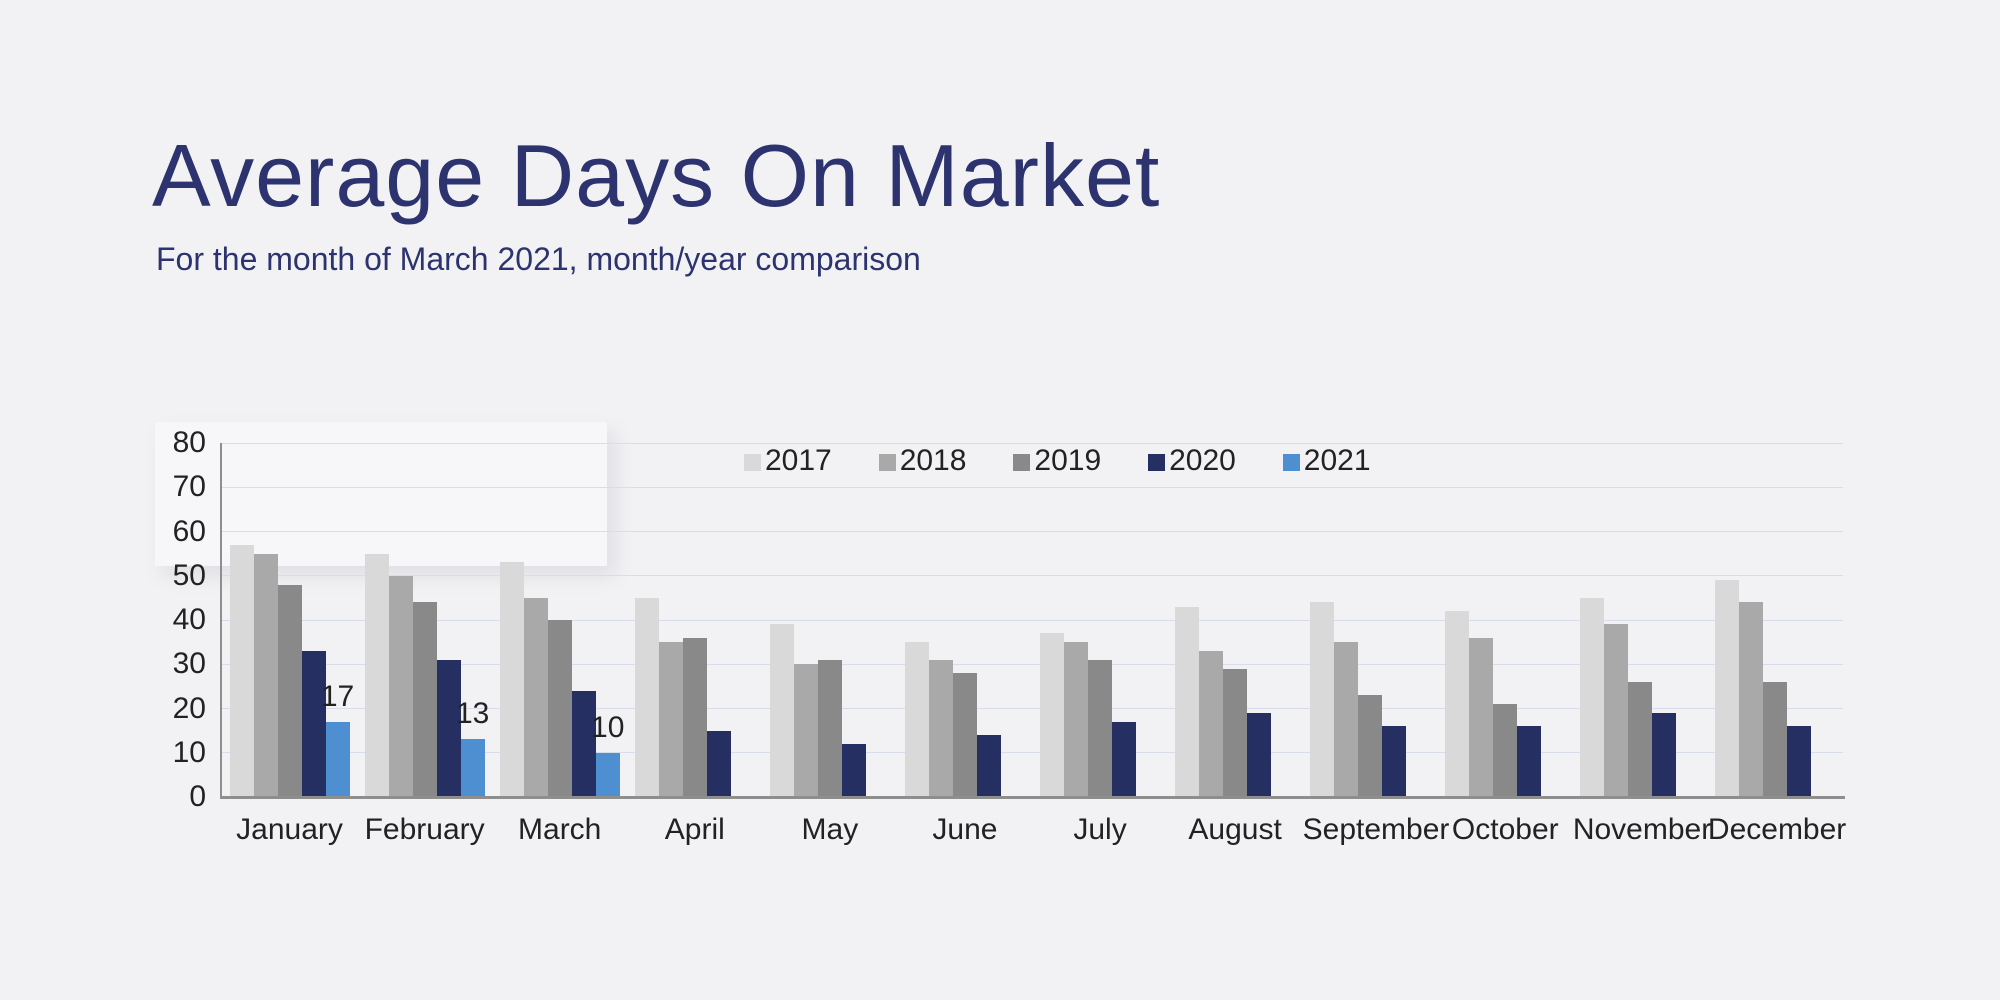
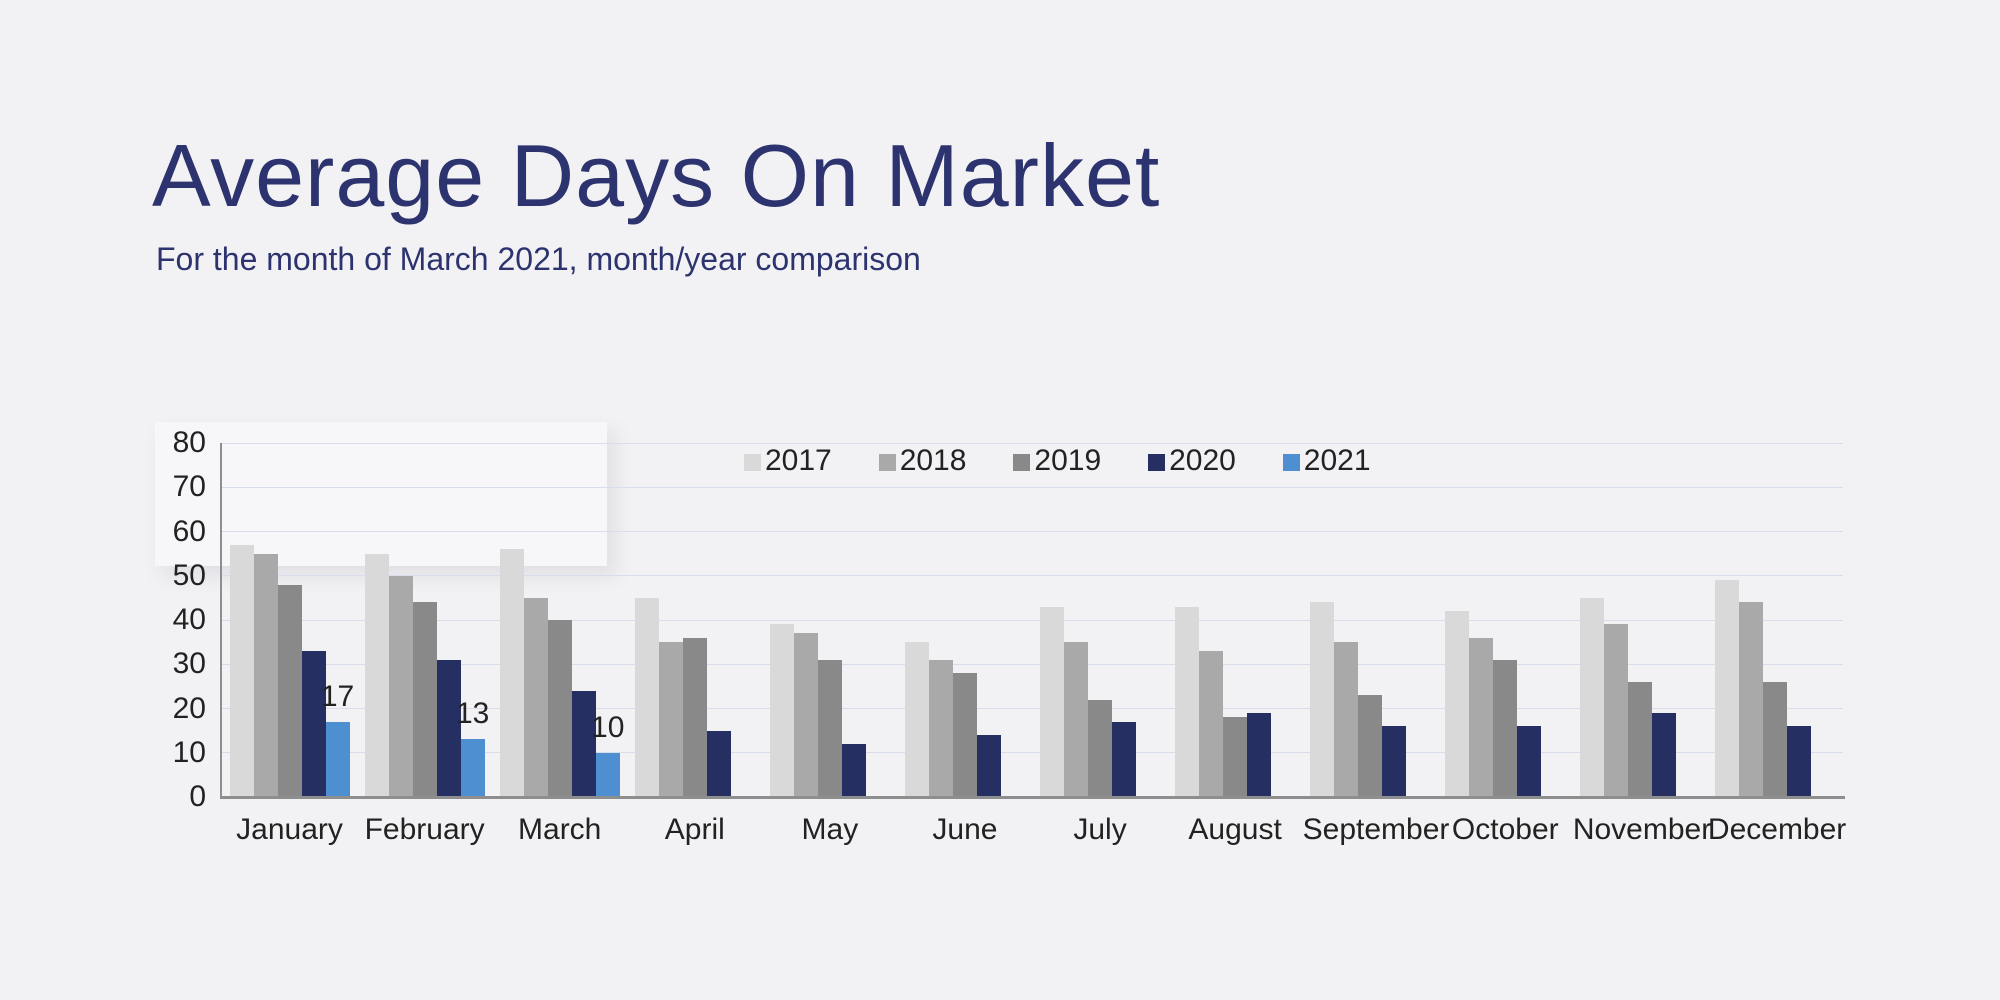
2017/March: 53 -> 56
2018/May: 30 -> 37
2017/July: 37 -> 43
2019/July: 31 -> 22
2019/August: 29 -> 18
2019/October: 21 -> 31
